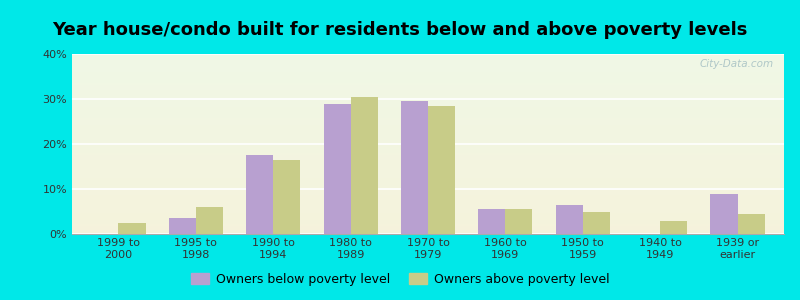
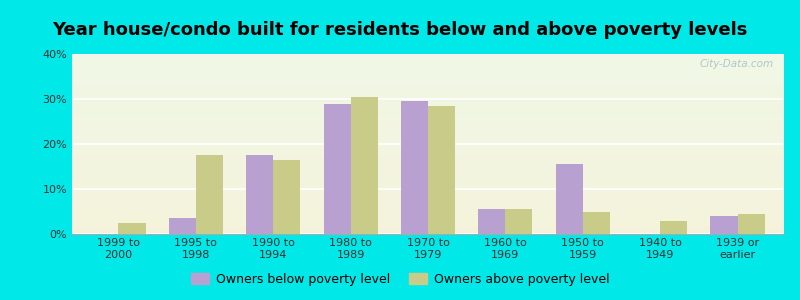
Owners above poverty level/1995 to 1998: 6.0% -> 17.5%
Owners below poverty level/1950 to 1959: 6.5% -> 15.5%
Owners below poverty level/1939 or earlier: 9.0% -> 4.0%
